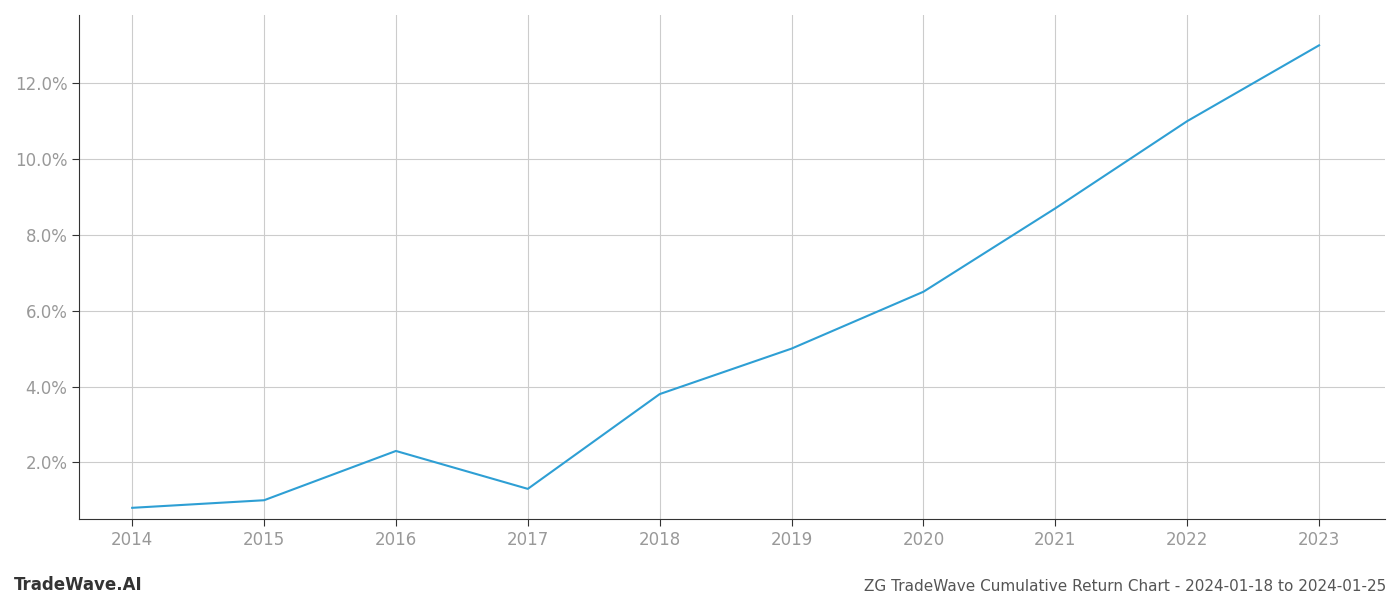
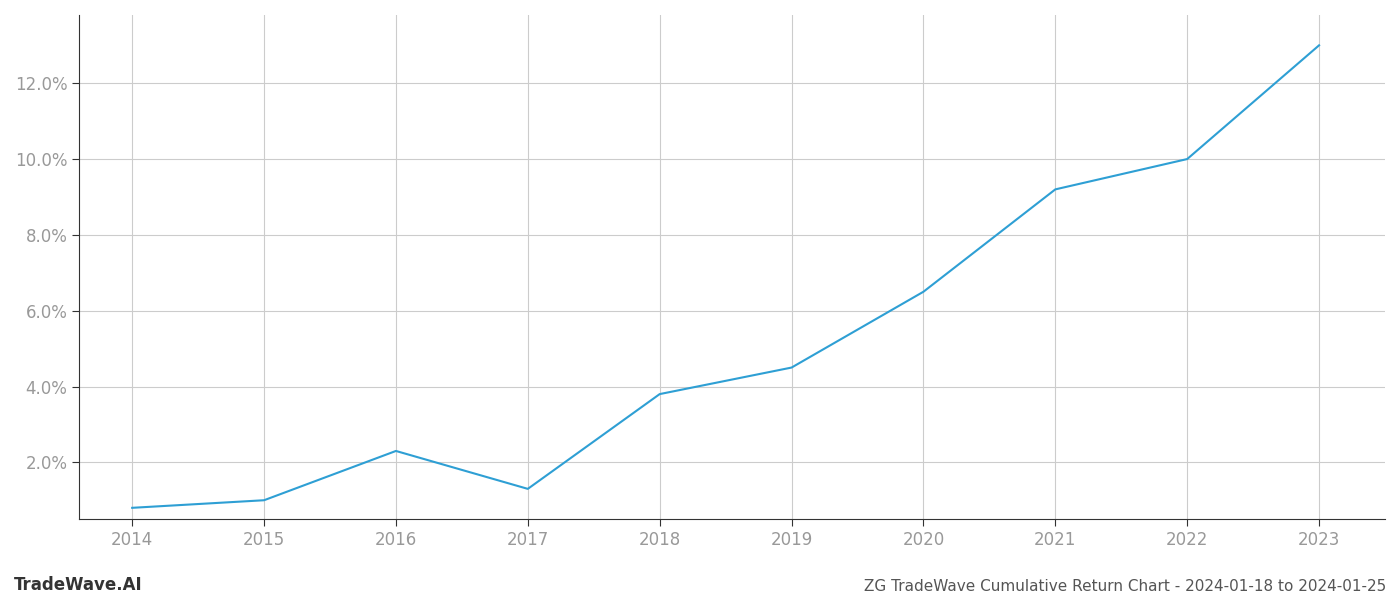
2019: 5.0% -> 4.5%
2021: 8.7% -> 9.2%
2022: 11.0% -> 10.0%
